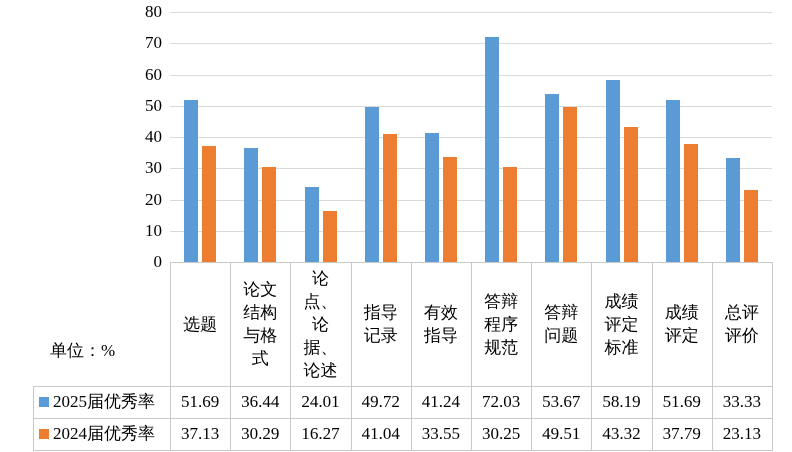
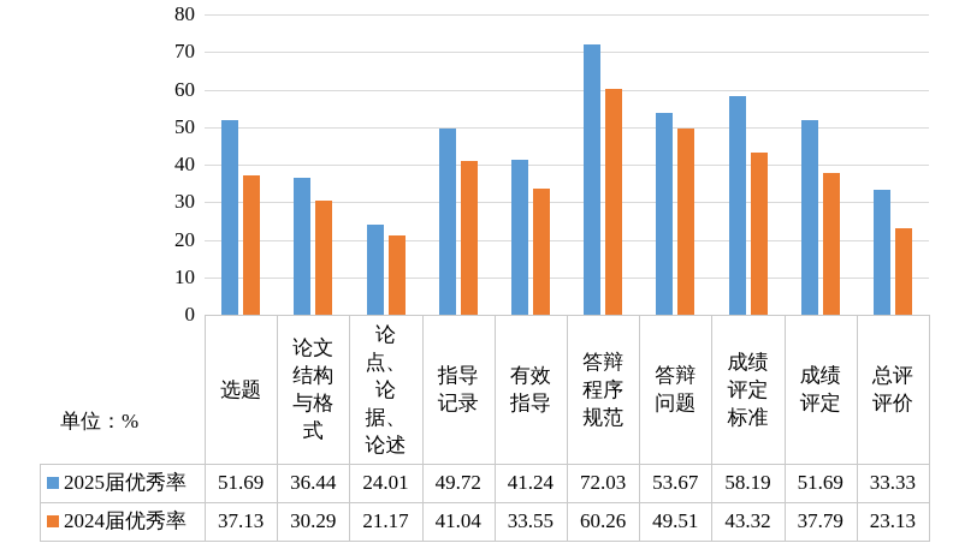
2024届优秀率/论点、论据、论述: 16.27 -> 21.17
2024届优秀率/答辩程序规范: 30.25 -> 60.26
